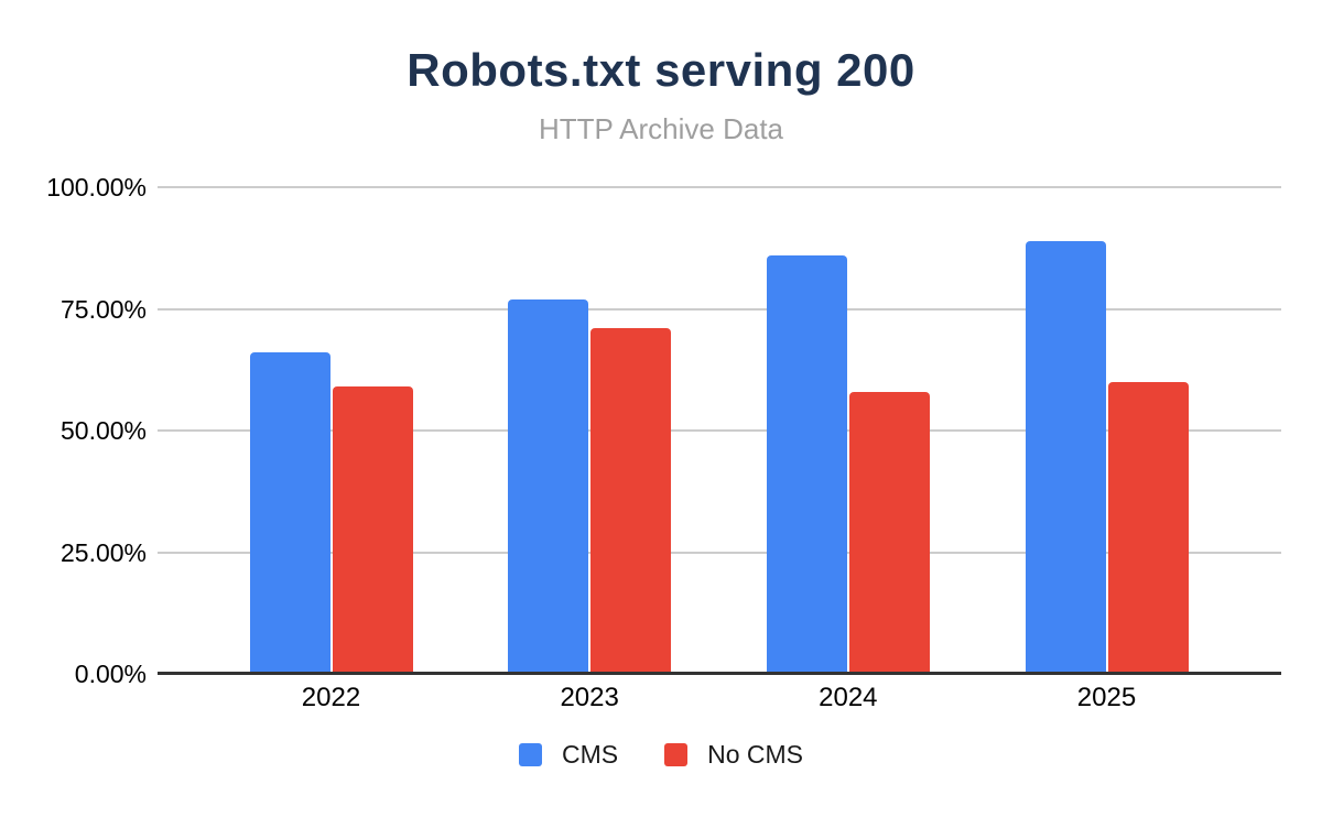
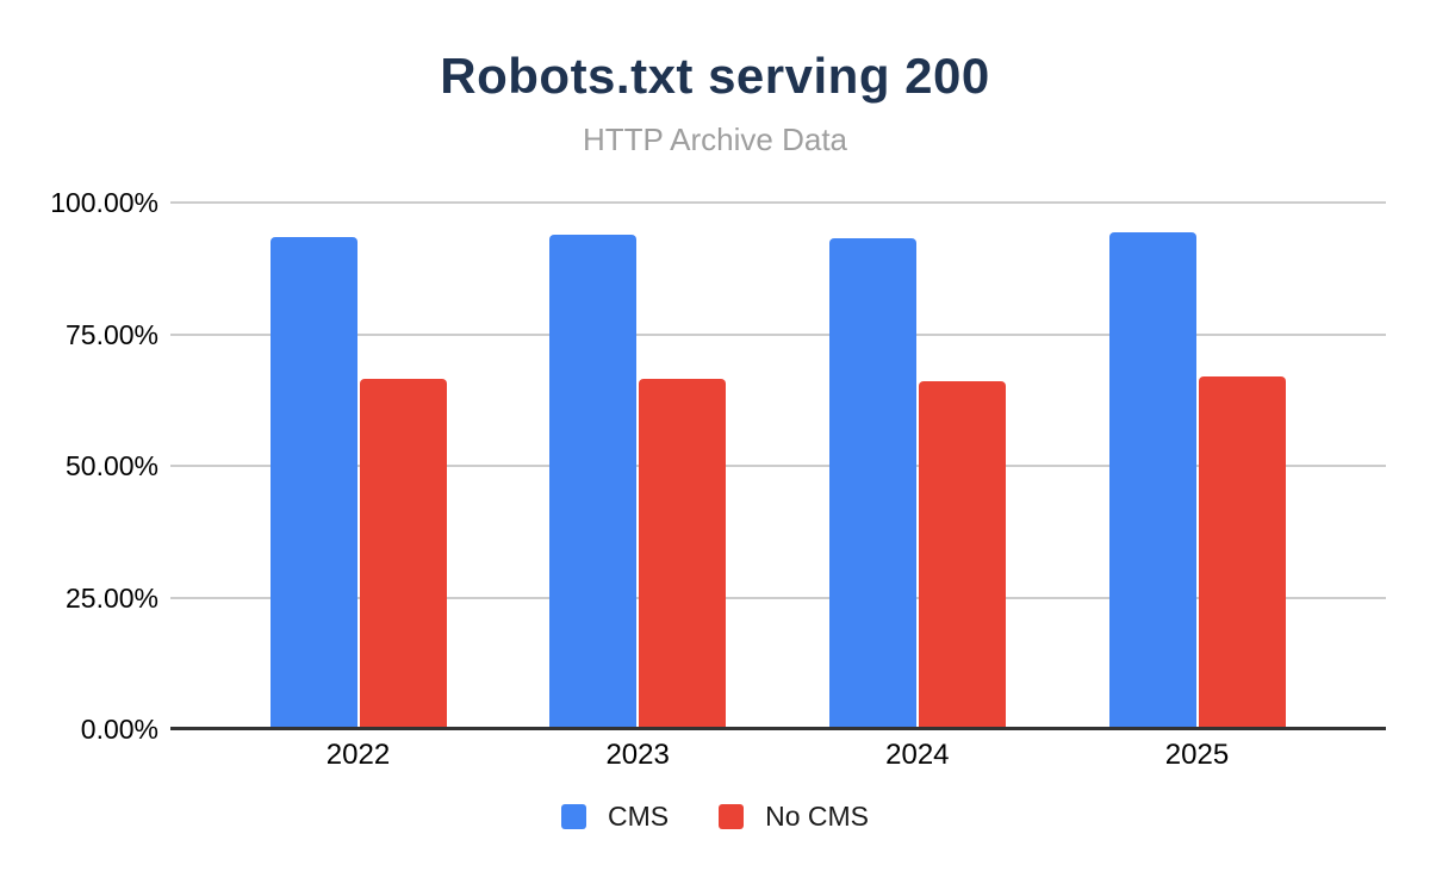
CMS/2022: 66% -> 93%
No CMS/2022: 59% -> 66%
CMS/2023: 77% -> 94%
No CMS/2023: 71% -> 66%
CMS/2024: 86% -> 93%
No CMS/2024: 58% -> 66%
CMS/2025: 89% -> 94%
No CMS/2025: 60% -> 67%
